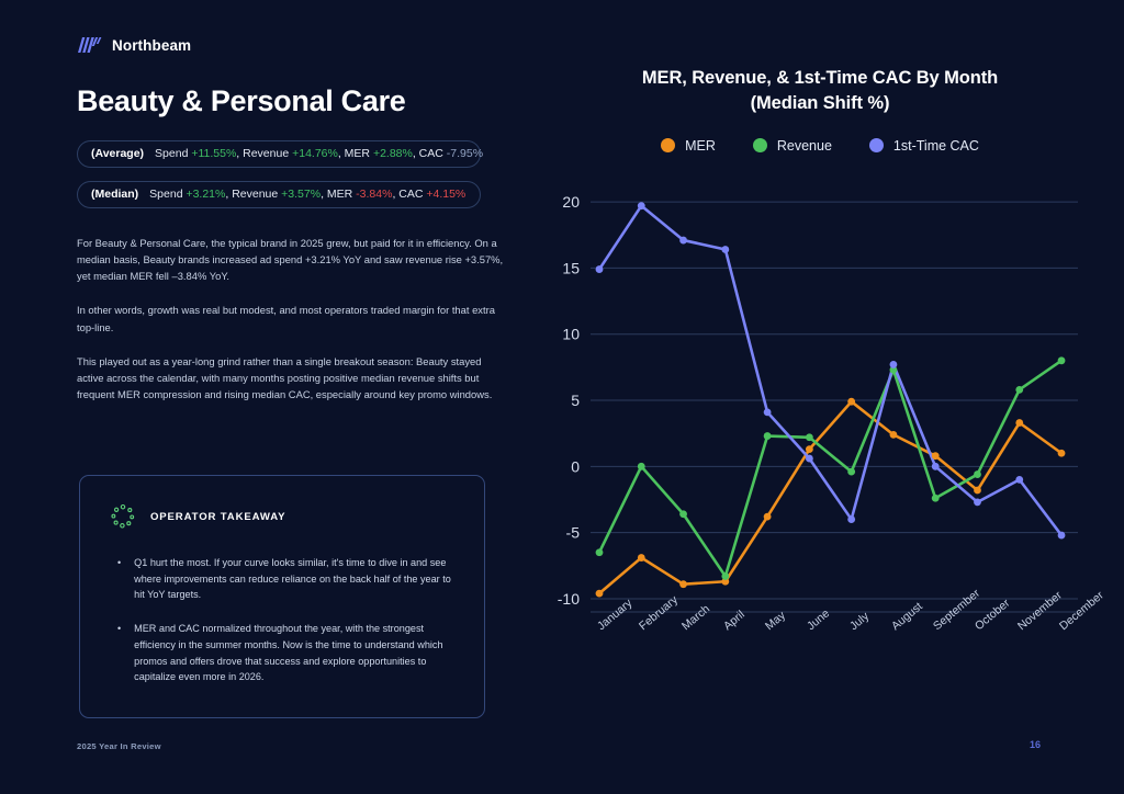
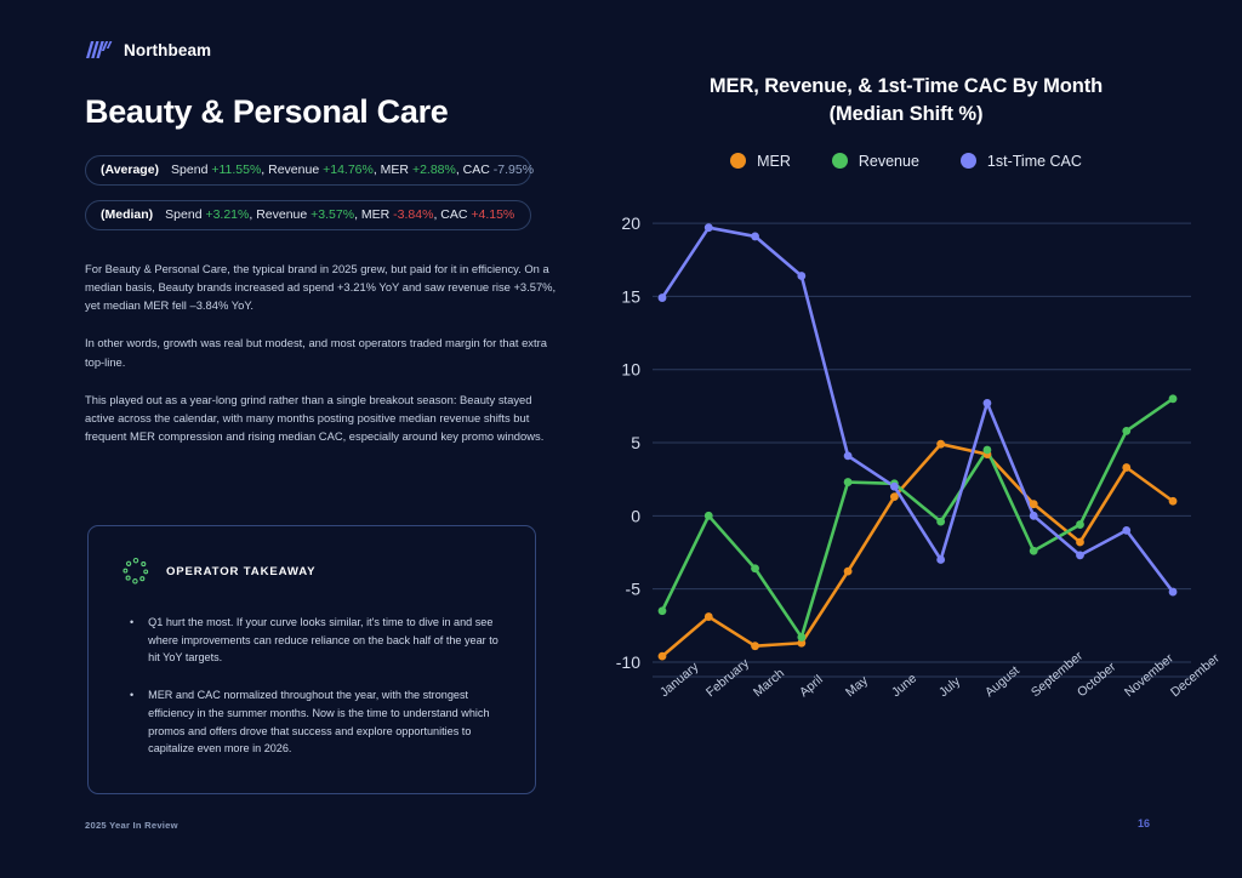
1st-Time CAC/March: 17.1 -> 19.1
1st-Time CAC/June: 0.6 -> 2.0
1st-Time CAC/July: -4.0 -> -3.0
MER/August: 2.4 -> 4.2
Revenue/August: 7.3 -> 4.5
